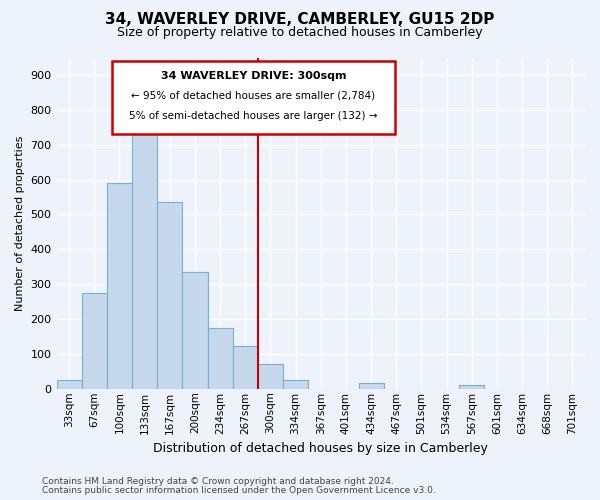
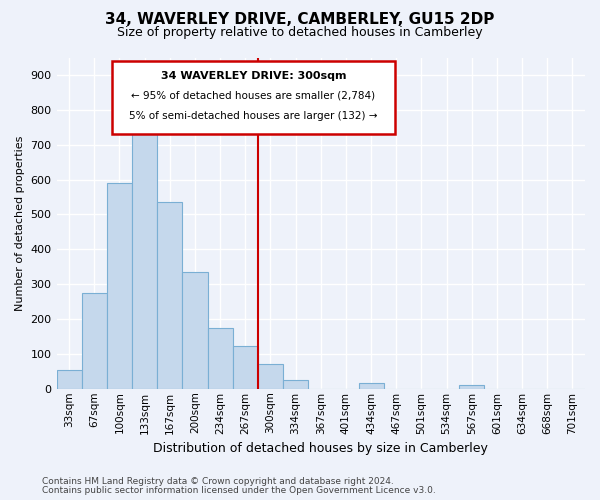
33sqm: 25 -> 55
